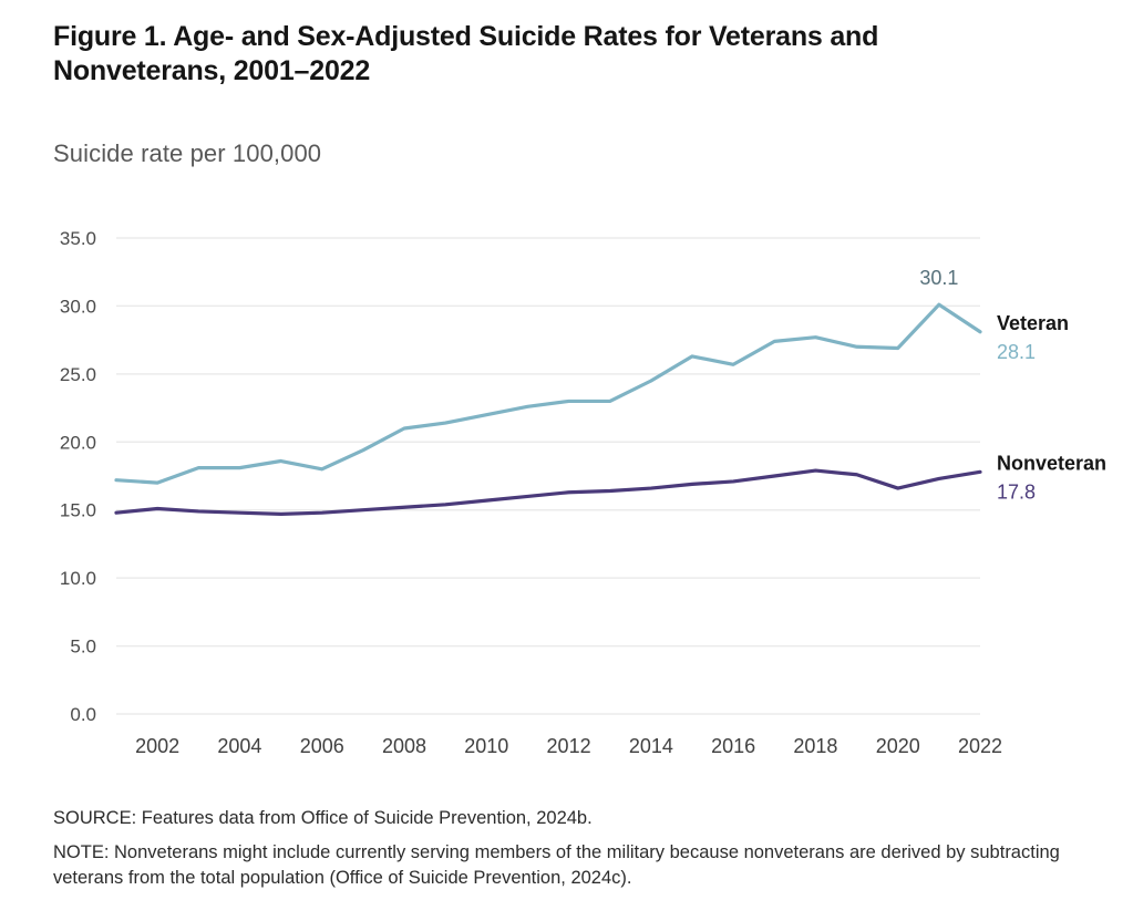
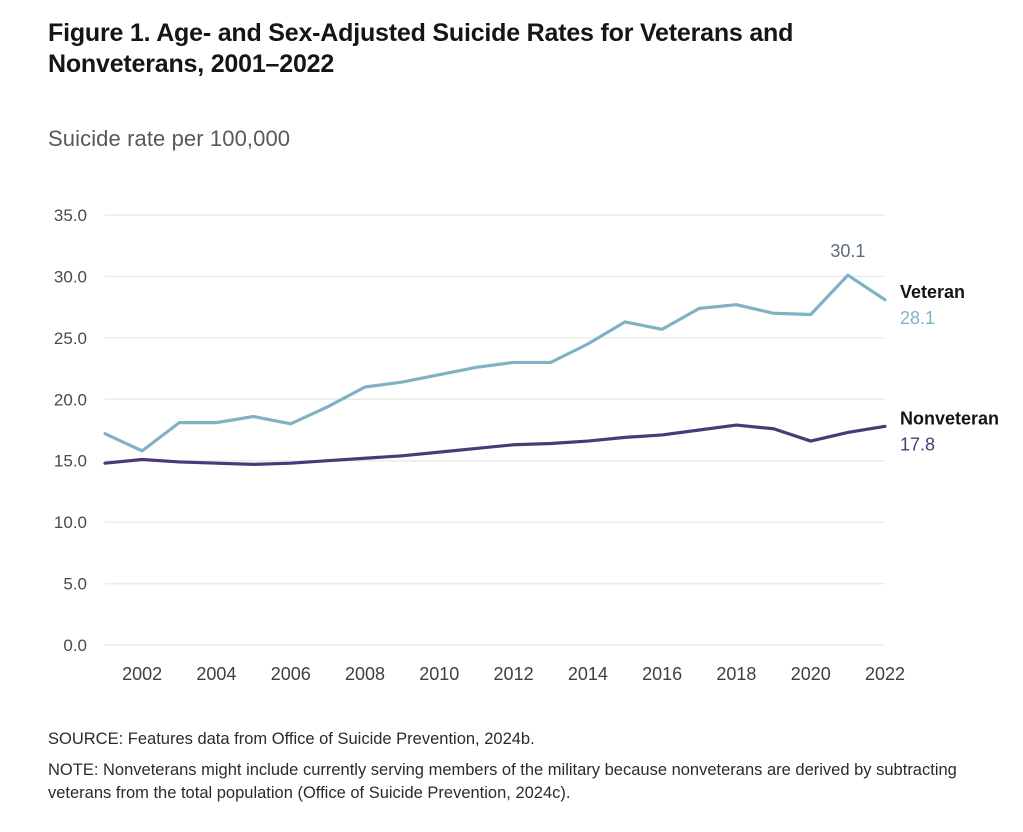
Veteran/2002: 17.0 -> 15.8
